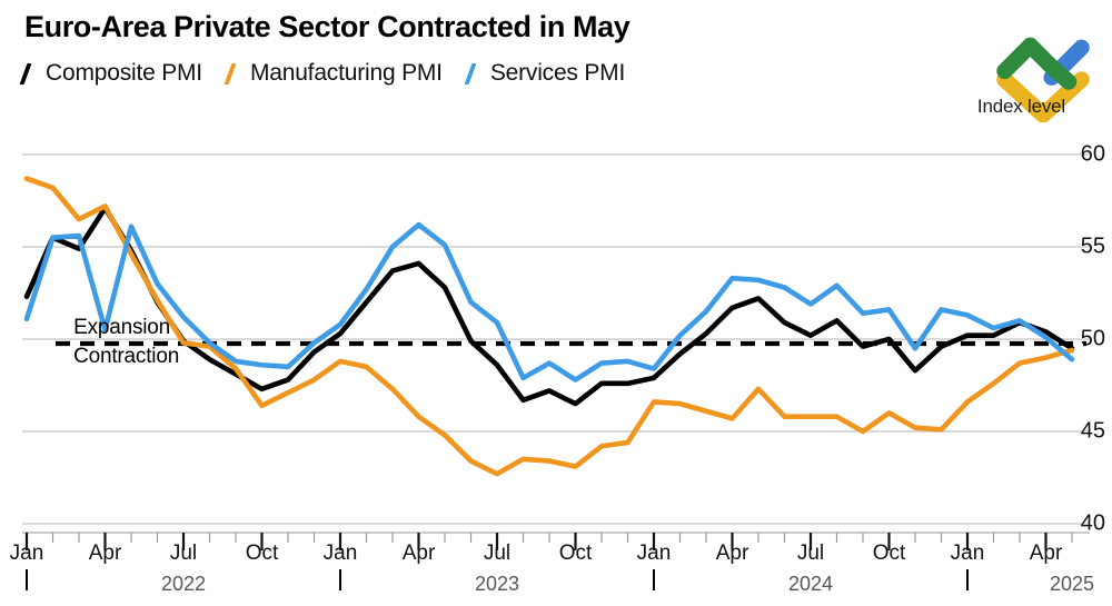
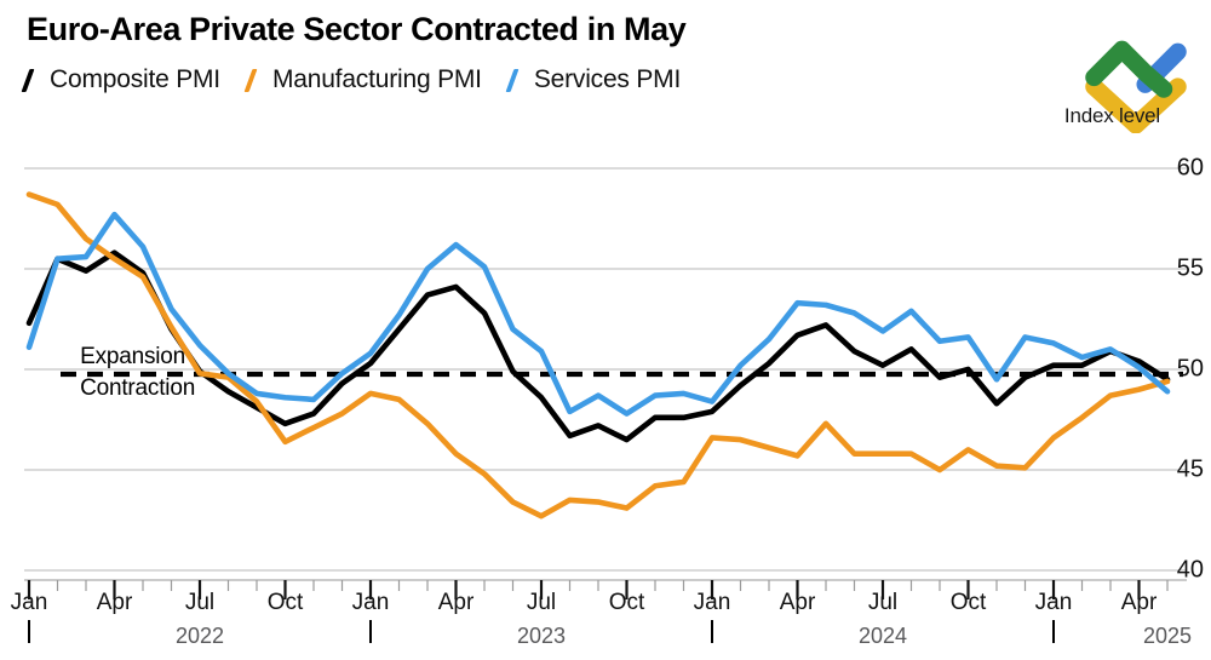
Composite PMI/Apr 2022: 57.1 -> 55.8
Manufacturing PMI/Apr 2022: 57.2 -> 55.5
Services PMI/Apr 2022: 50.5 -> 57.7
